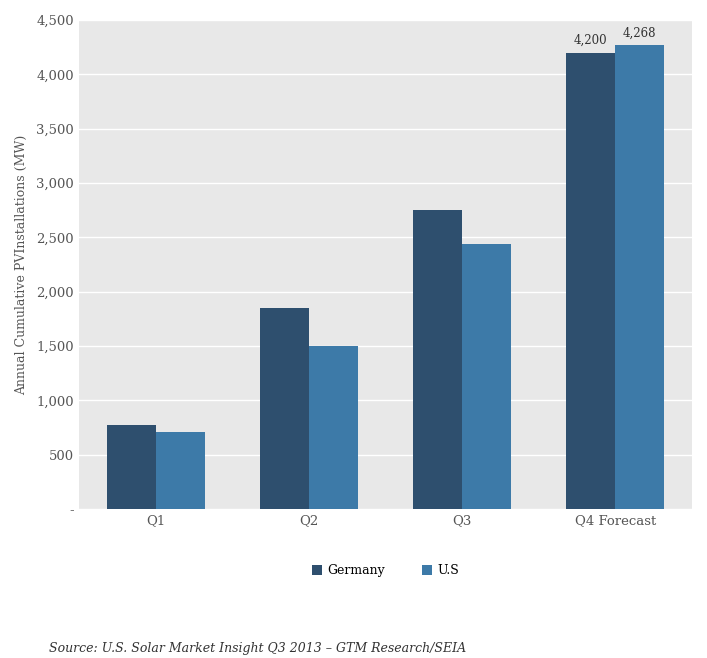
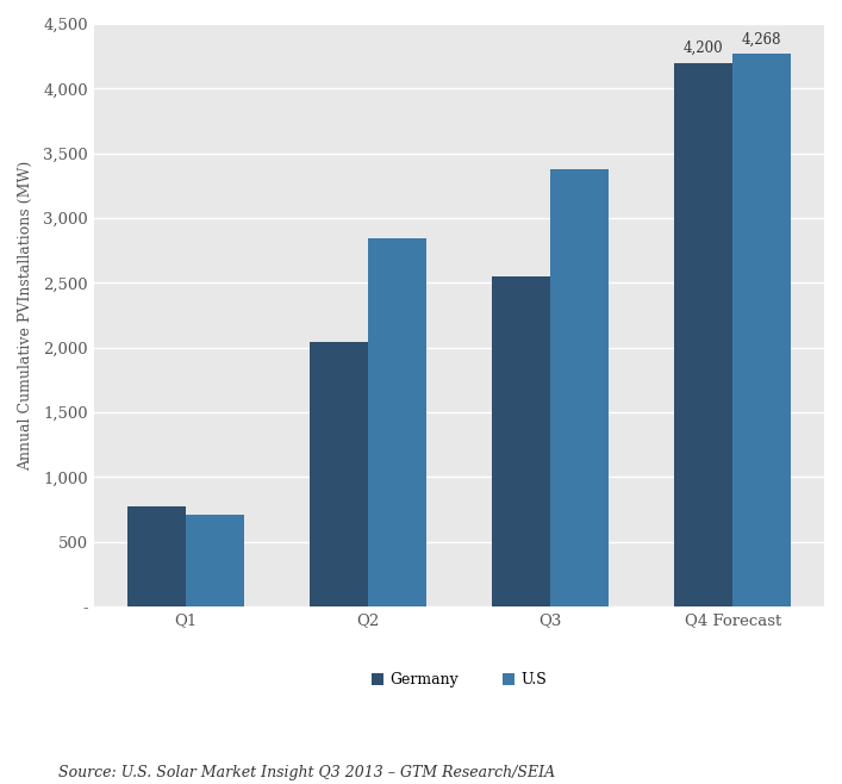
Germany/Q2: 1,850 -> 2,040
U.S/Q2: 1,500 -> 2,840
Germany/Q3: 2,750 -> 2,550
U.S/Q3: 2,440 -> 3,380
